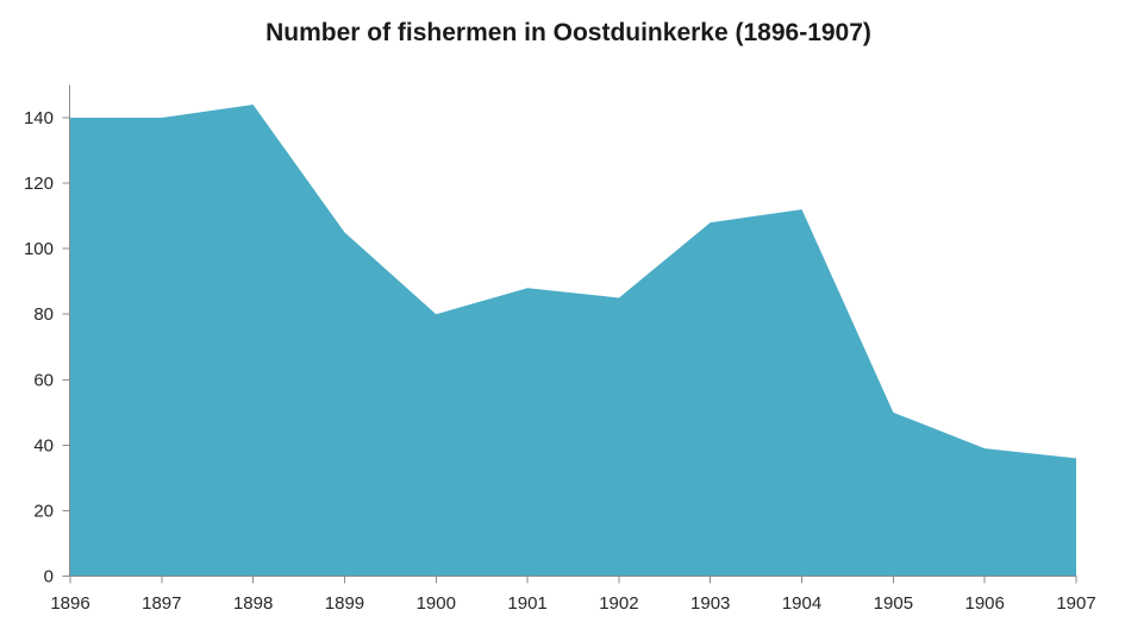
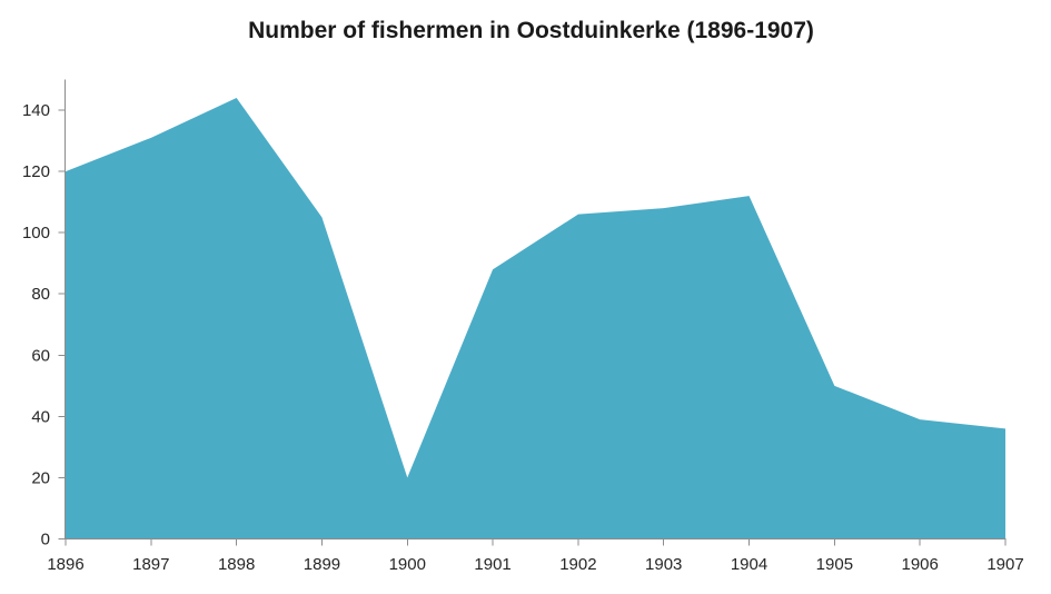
1896: 140 -> 120
1897: 140 -> 131
1900: 80 -> 20
1902: 85 -> 106
